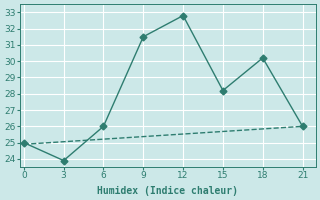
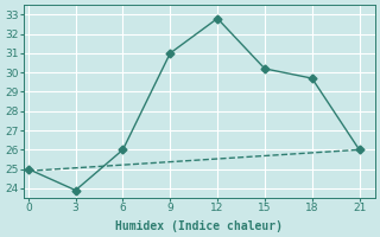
9: 31.5 -> 31.0
15: 28.2 -> 30.2
18: 30.2 -> 29.7
